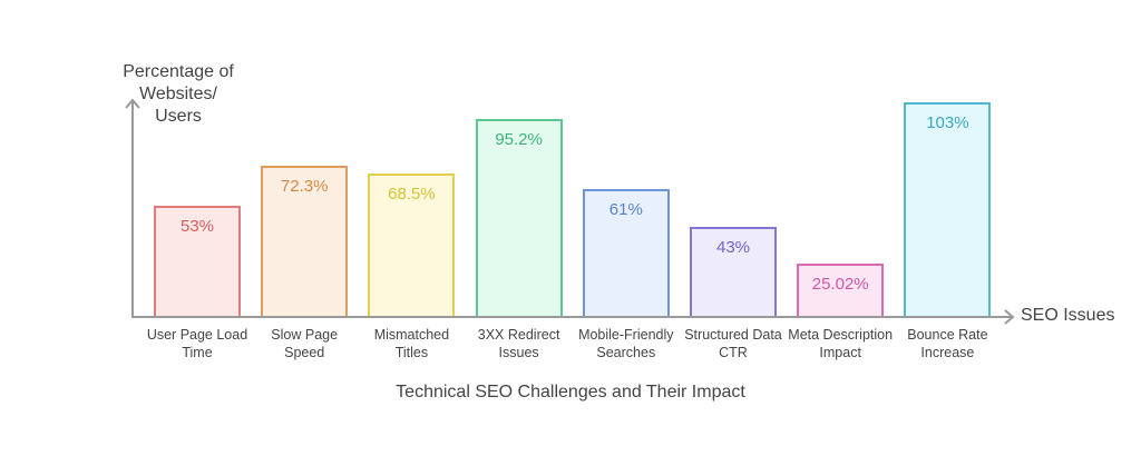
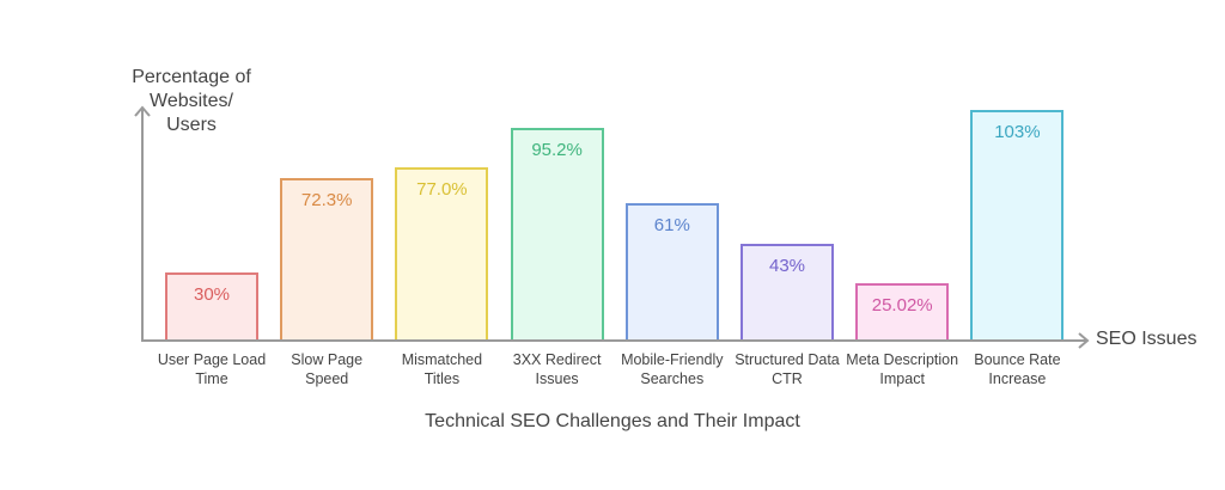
User Page Load Time: 53% -> 30%
Mismatched Titles: 68.5% -> 77.0%
